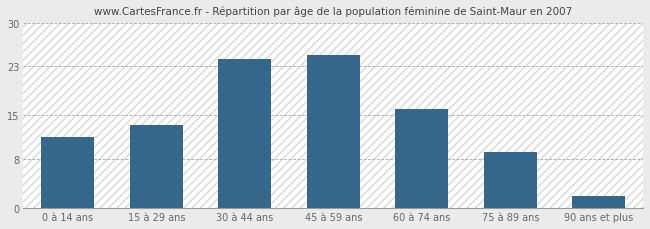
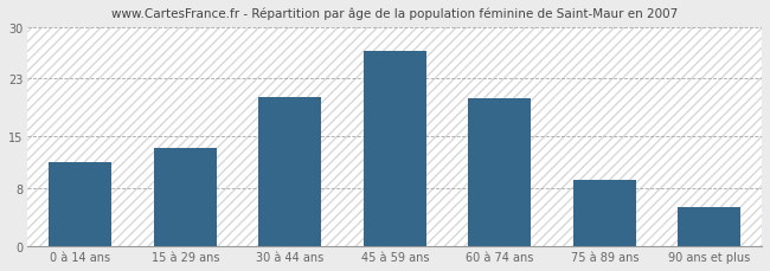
30 à 44 ans: 24.2 -> 20.4
45 à 59 ans: 24.8 -> 26.8
60 à 74 ans: 16.0 -> 20.2
90 ans et plus: 2.0 -> 5.4
